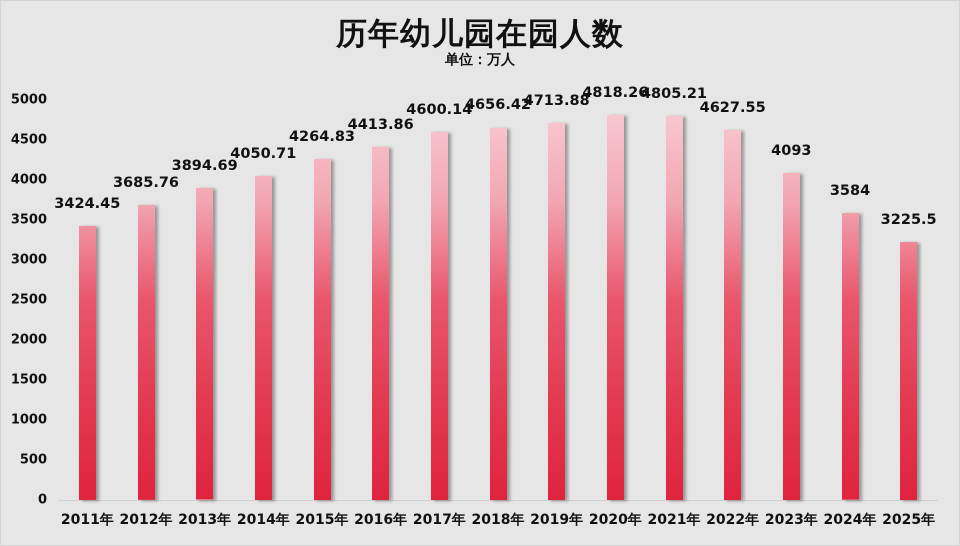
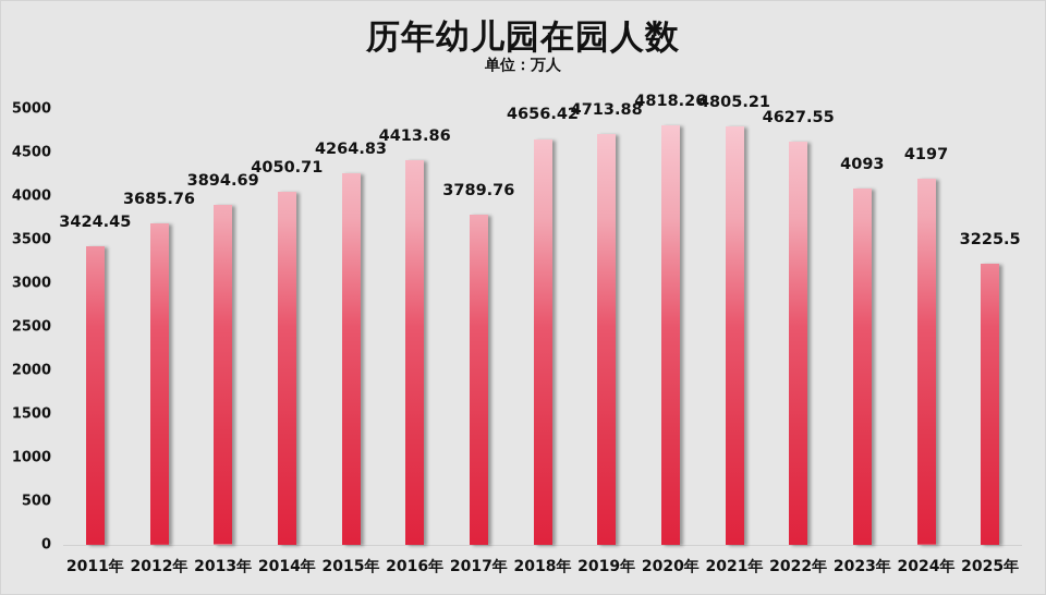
2017年: 4600.14 -> 3789.76
2024年: 3584 -> 4197
